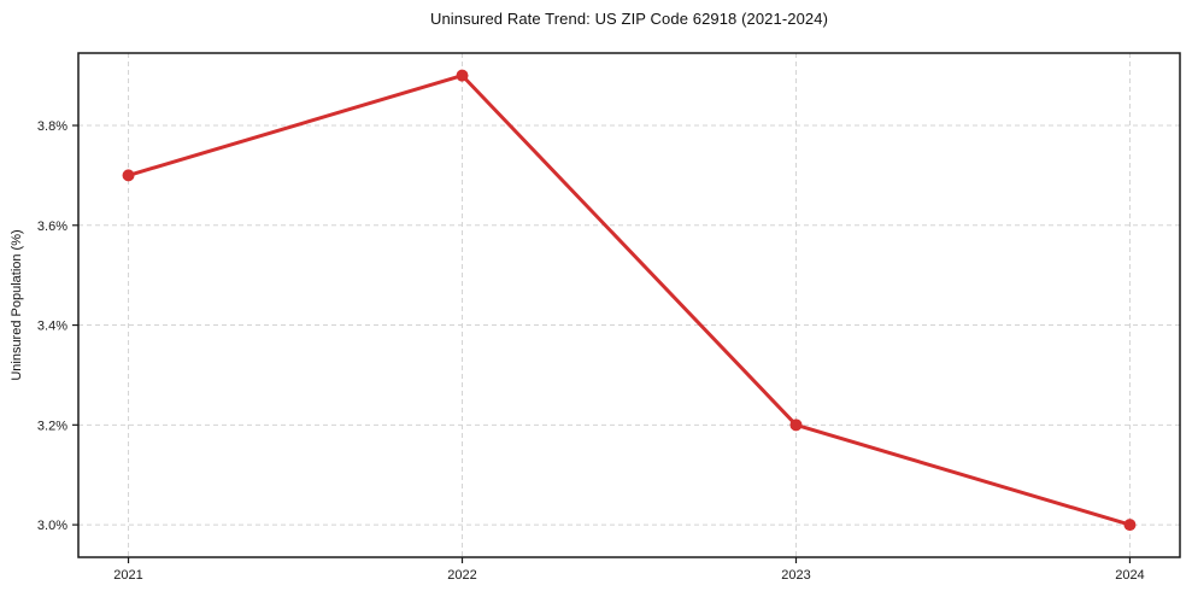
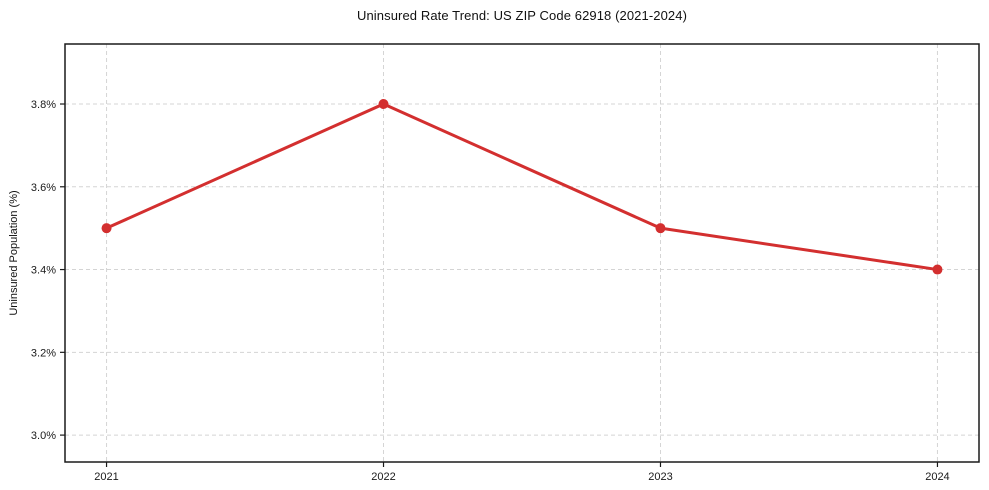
2021: 3.7% -> 3.5%
2022: 3.9% -> 3.8%
2023: 3.2% -> 3.5%
2024: 3.0% -> 3.4%
